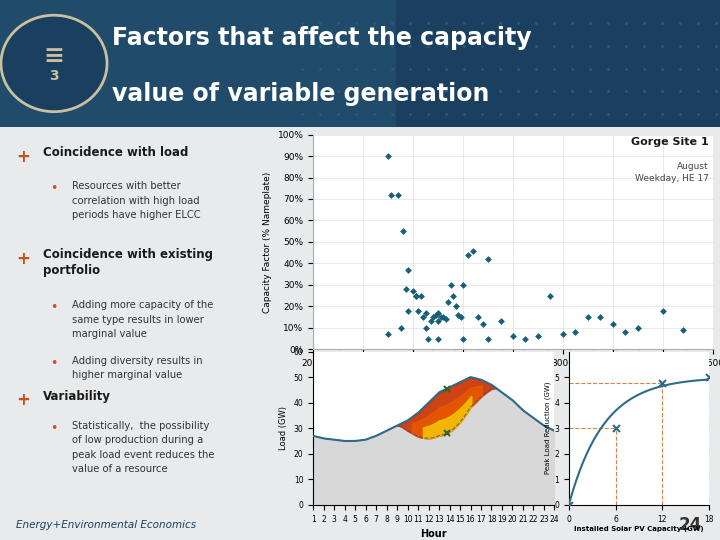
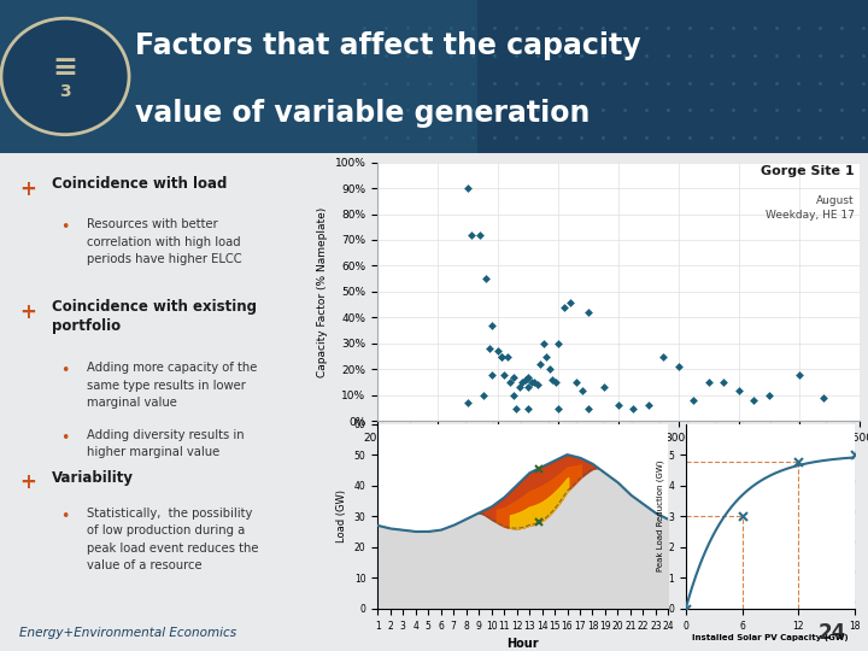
3000: 7% -> 21%
